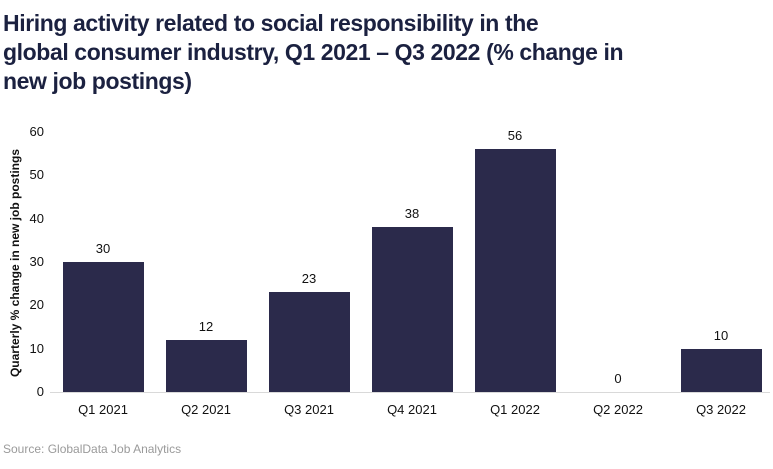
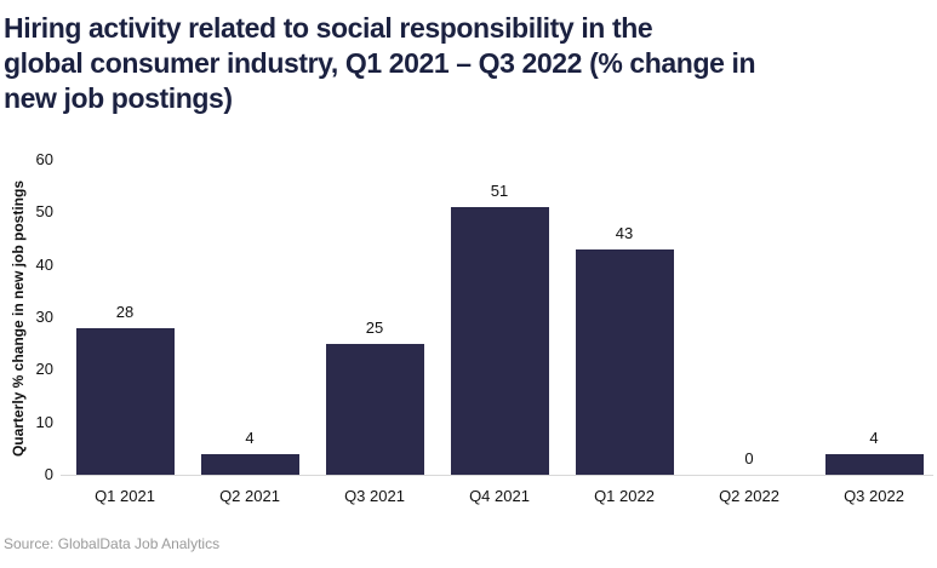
Q1 2021: 30 -> 28
Q2 2021: 12 -> 4
Q3 2021: 23 -> 25
Q4 2021: 38 -> 51
Q1 2022: 56 -> 43
Q3 2022: 10 -> 4
